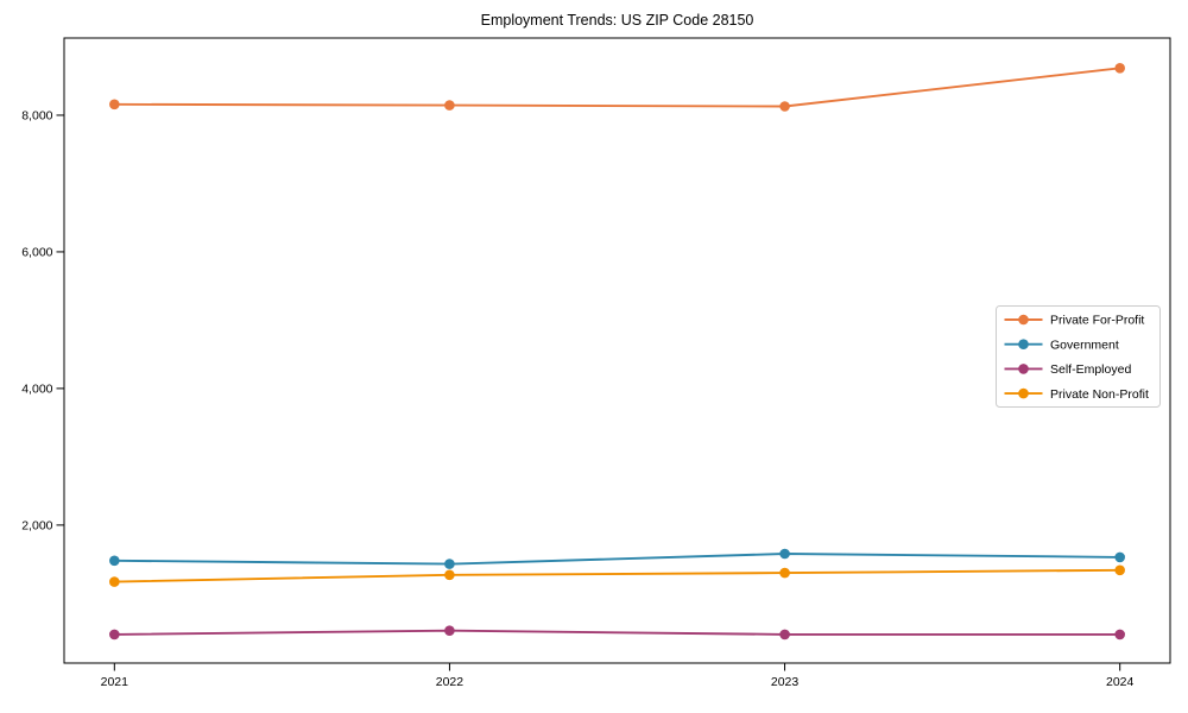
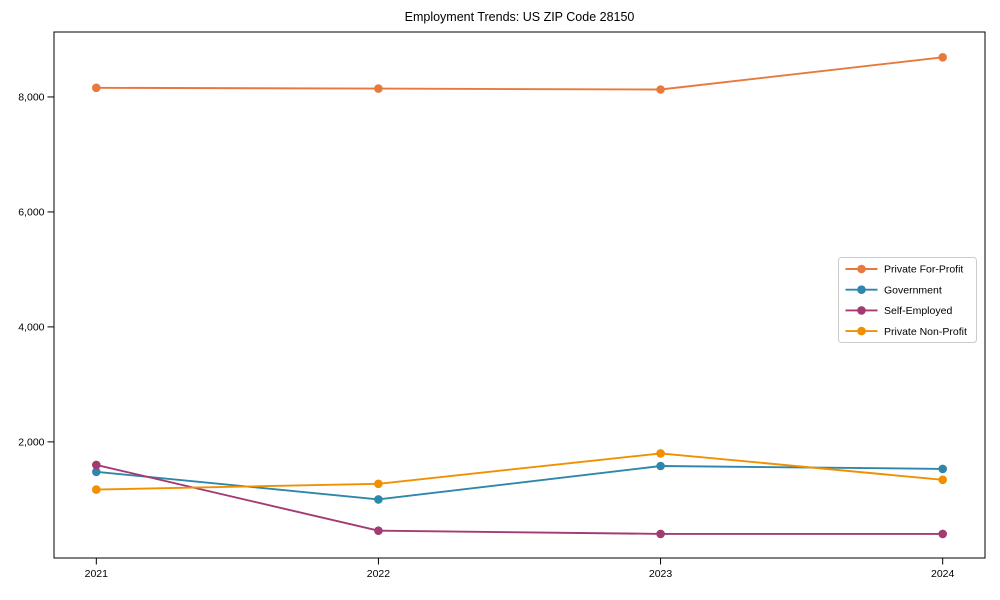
Self-Employed/2021: 400 -> 1600
Government/2022: 1400 -> 1000
Private Non-Profit/2023: 1300 -> 1800
